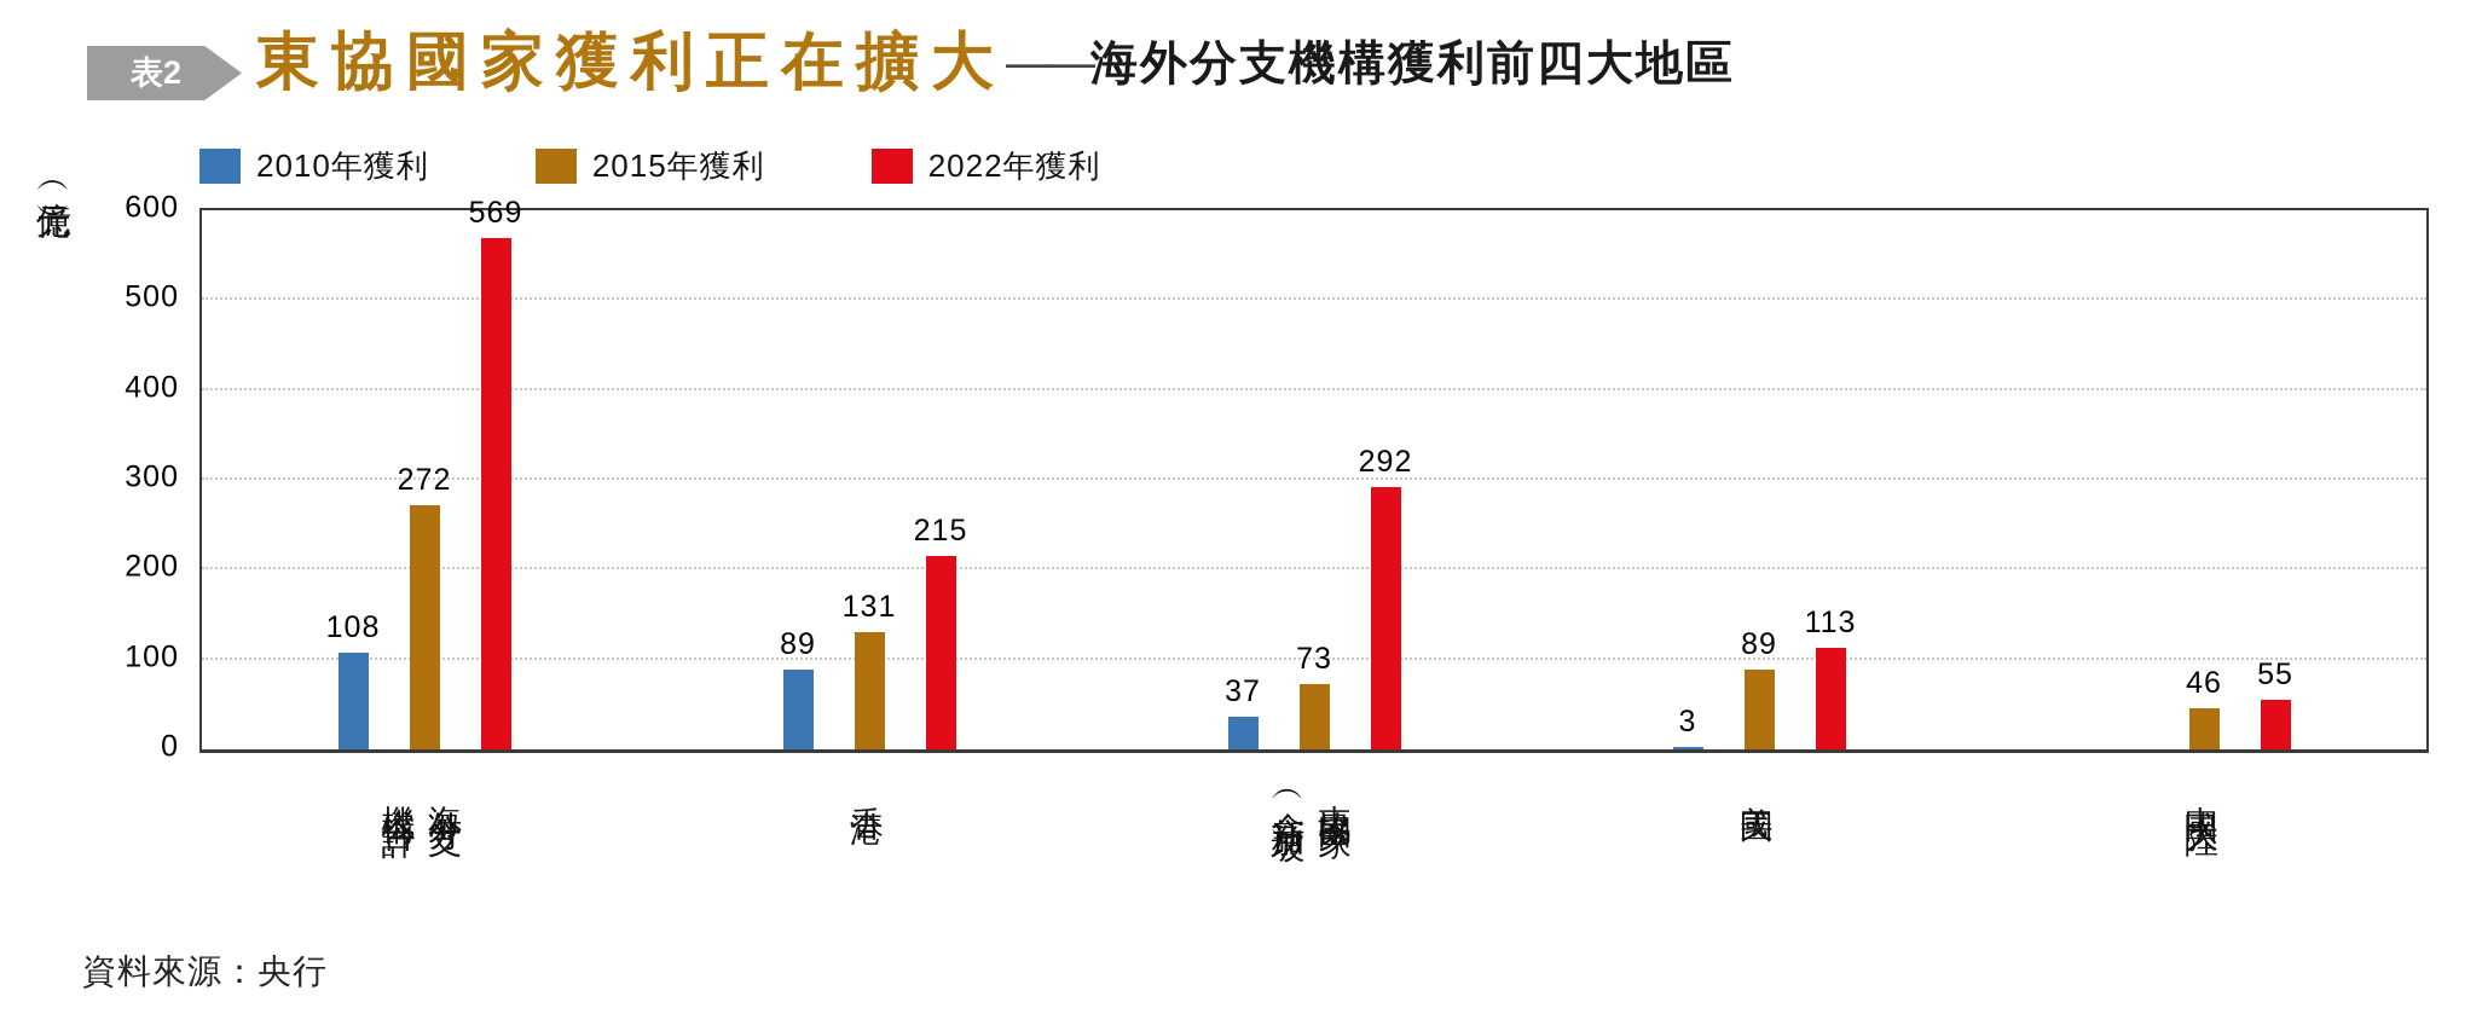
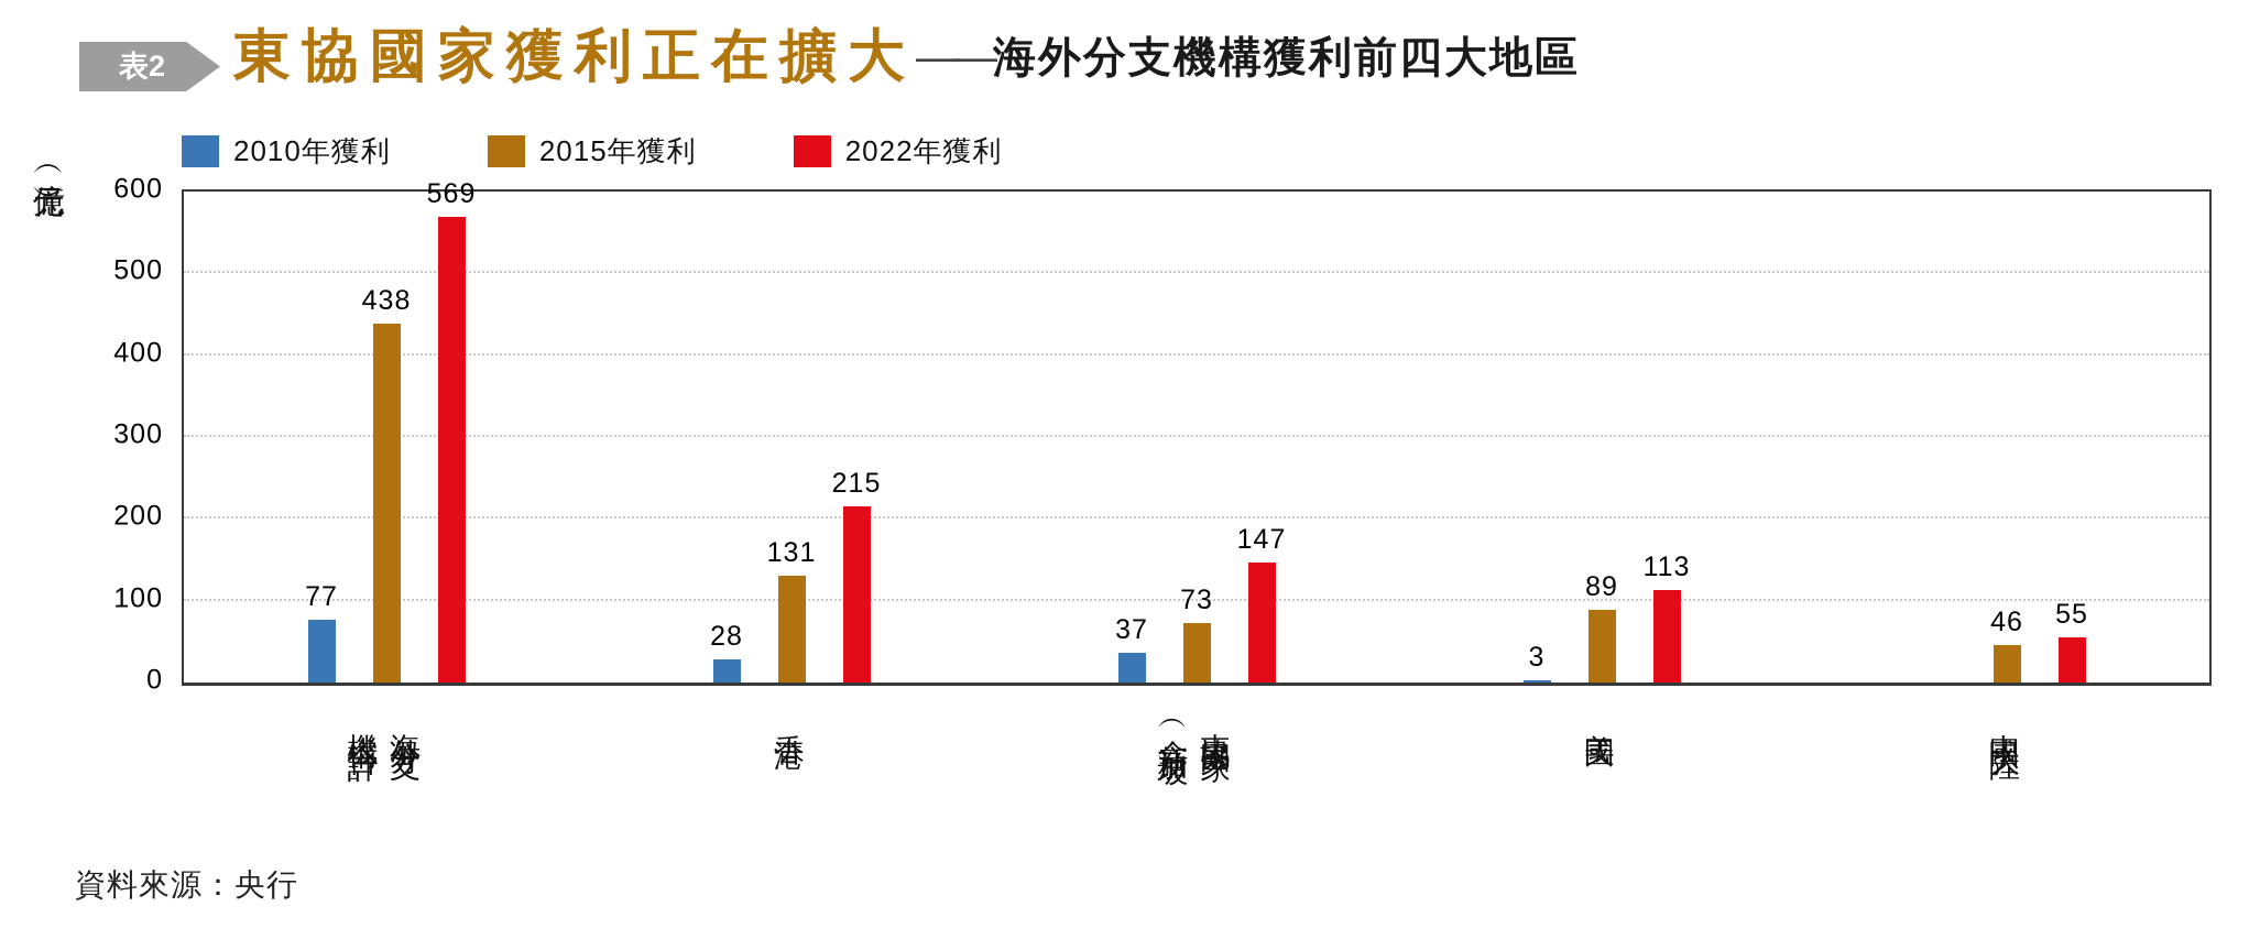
2010年獲利/海外分支 機構合計: 108 -> 77
2015年獲利/海外分支 機構合計: 272 -> 438
2010年獲利/香港: 89 -> 28
2022年獲利/東協國家 （含新加坡）: 292 -> 147
